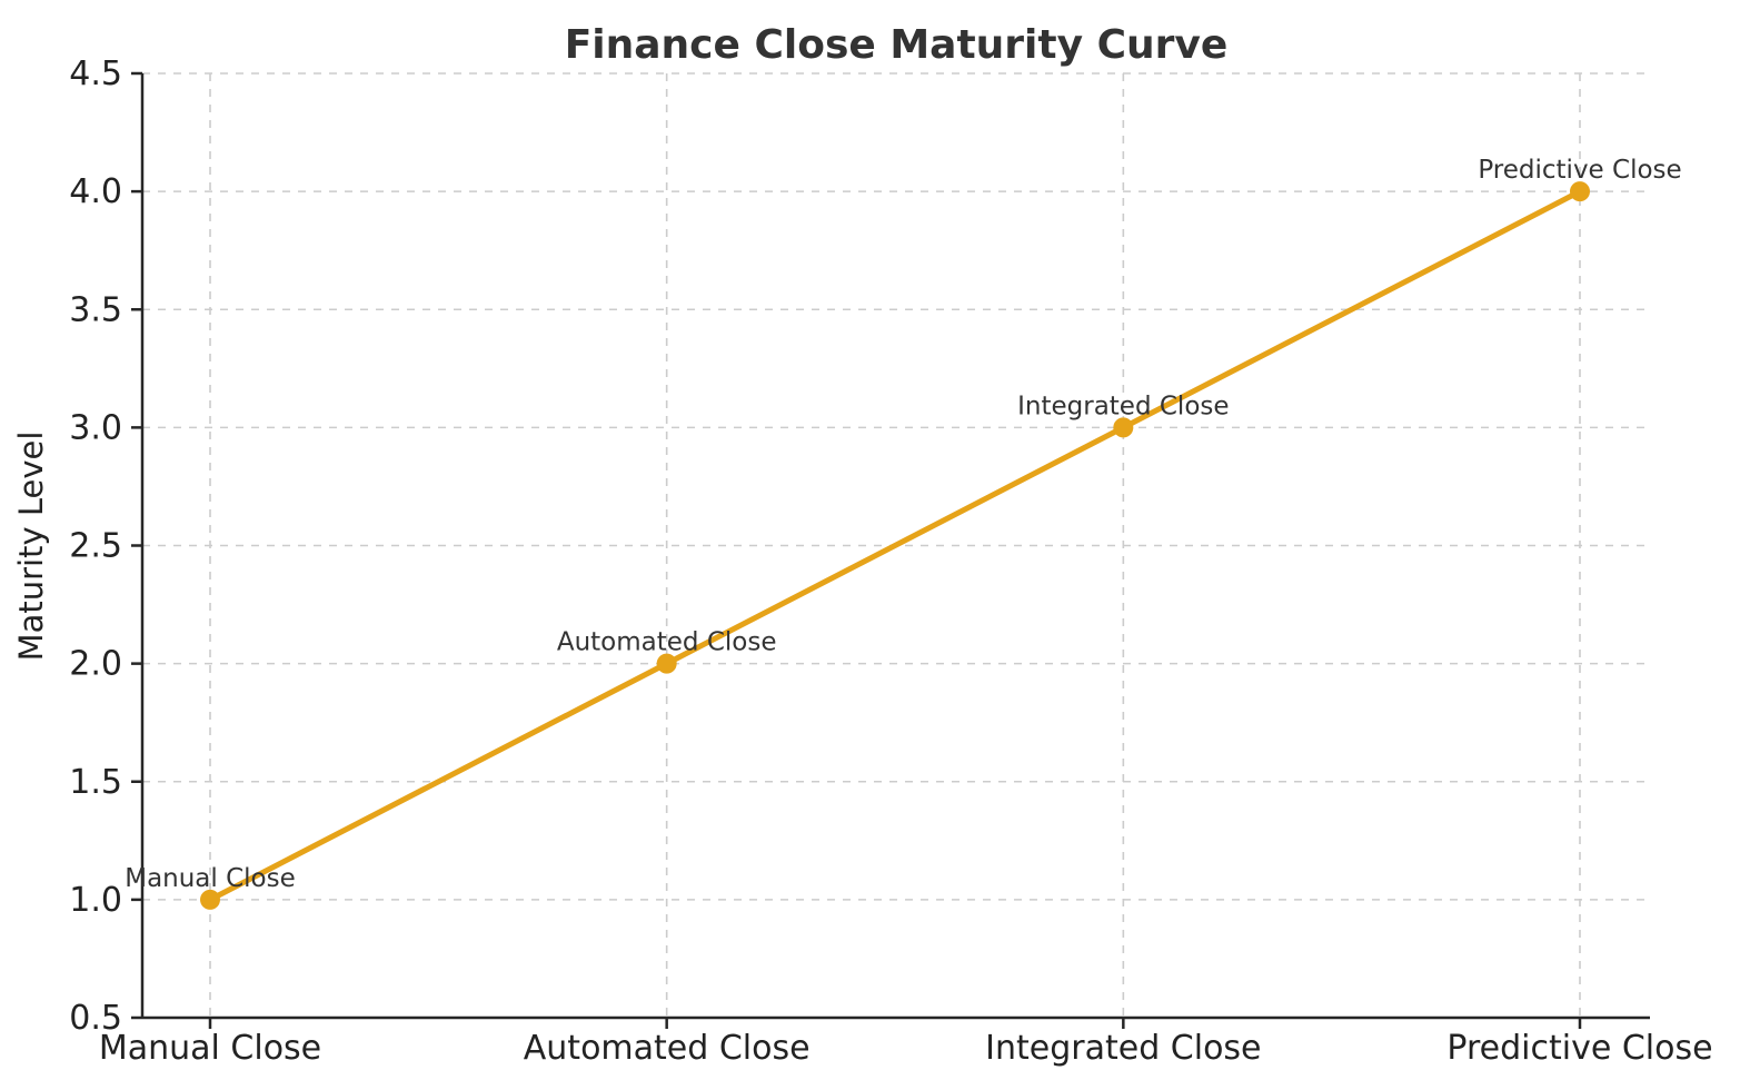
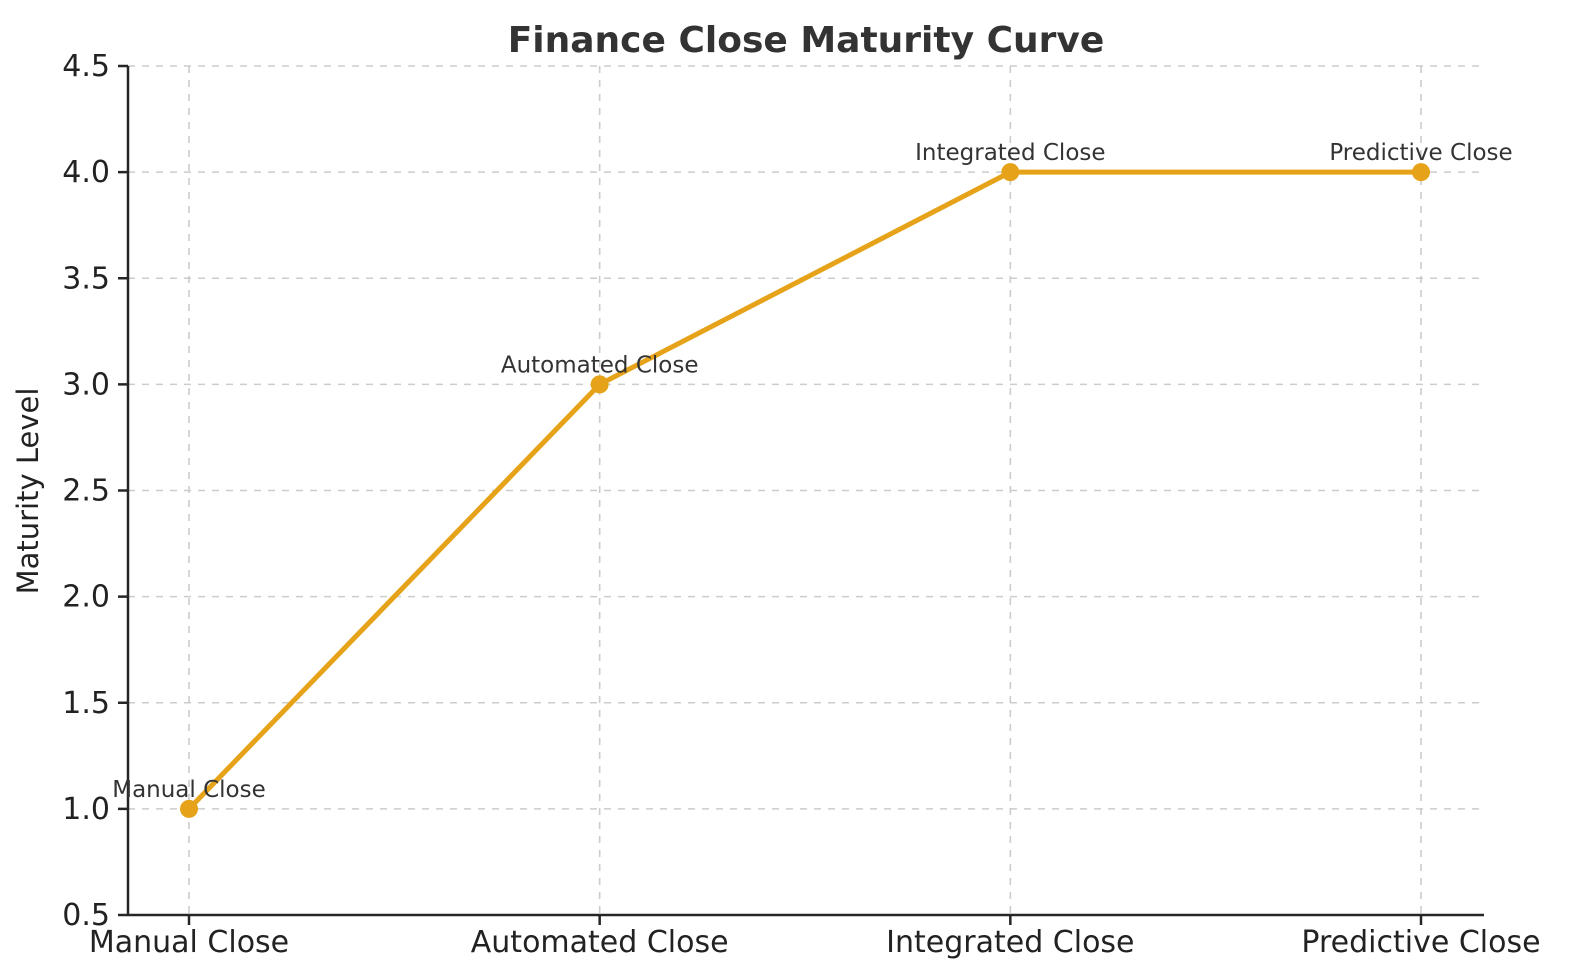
Automated Close: 2 -> 3
Integrated Close: 3 -> 4
